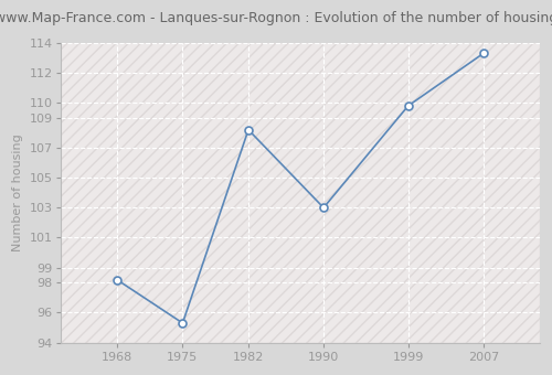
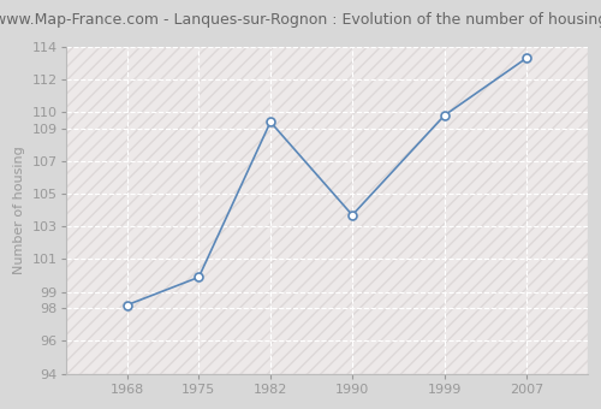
1975: 95.3 -> 99.9
1982: 108.2 -> 109.4
1990: 103.0 -> 103.7
